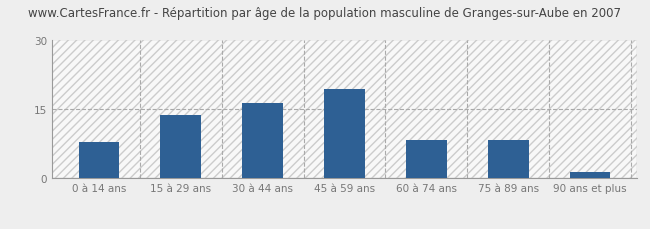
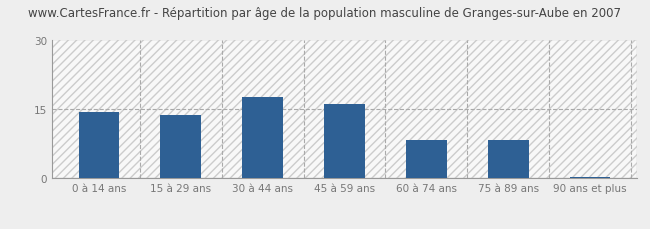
0 à 14 ans: 8.0 -> 14.5
30 à 44 ans: 16.5 -> 17.8
45 à 59 ans: 19.5 -> 16.2
90 ans et plus: 1.5 -> 0.3
